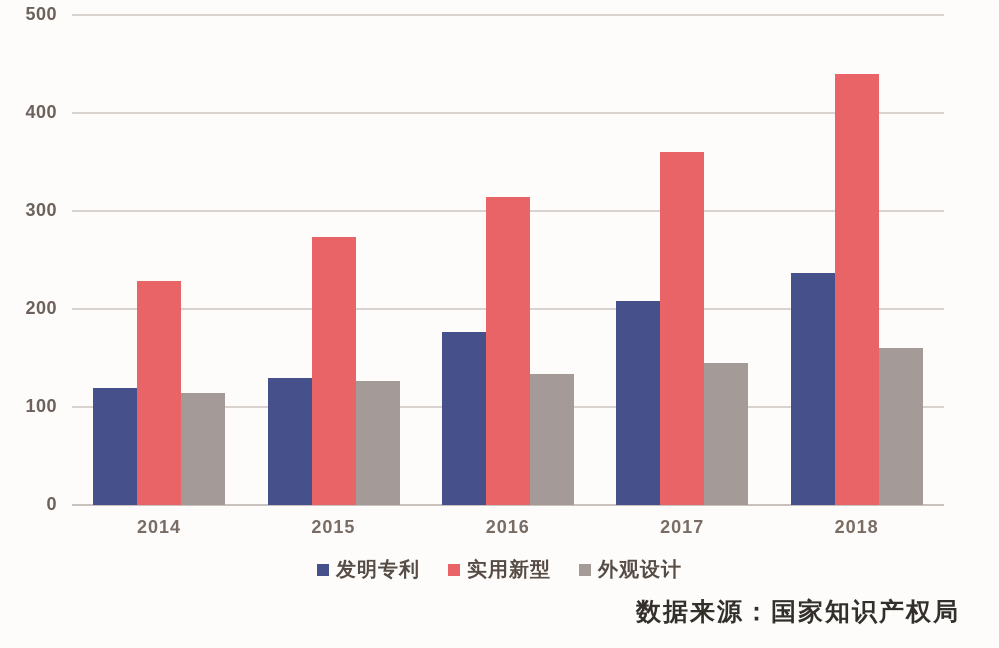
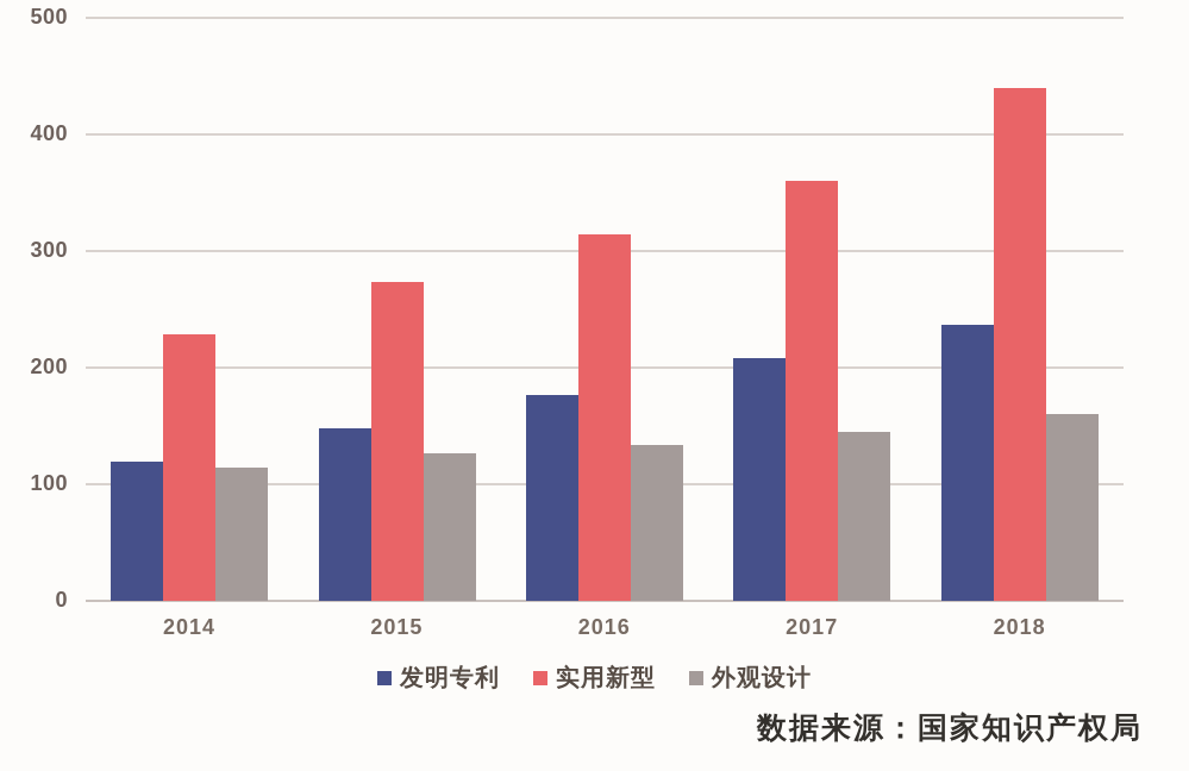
发明专利/2015: 130 -> 150
